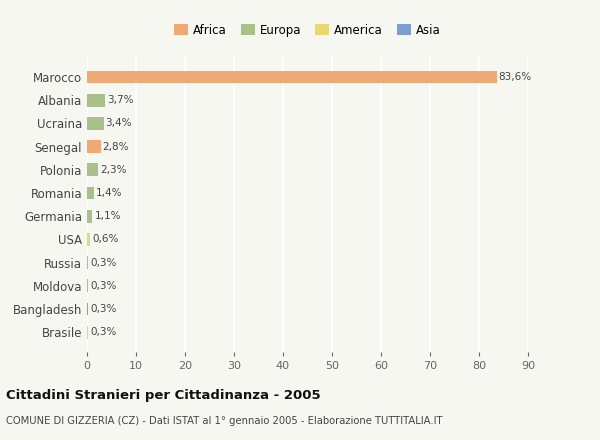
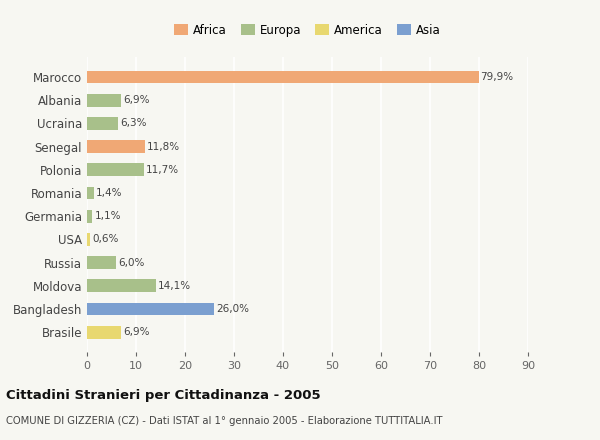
Marocco: 83,6% -> 79,9%
Albania: 3,7% -> 6,9%
Ucraina: 3,4% -> 6,3%
Senegal: 2,8% -> 11,8%
Polonia: 2,3% -> 11,7%
Russia: 0,3% -> 6,0%
Moldova: 0,3% -> 14,1%
Bangladesh: 0,3% -> 26,0%
Brasile: 0,3% -> 6,9%
